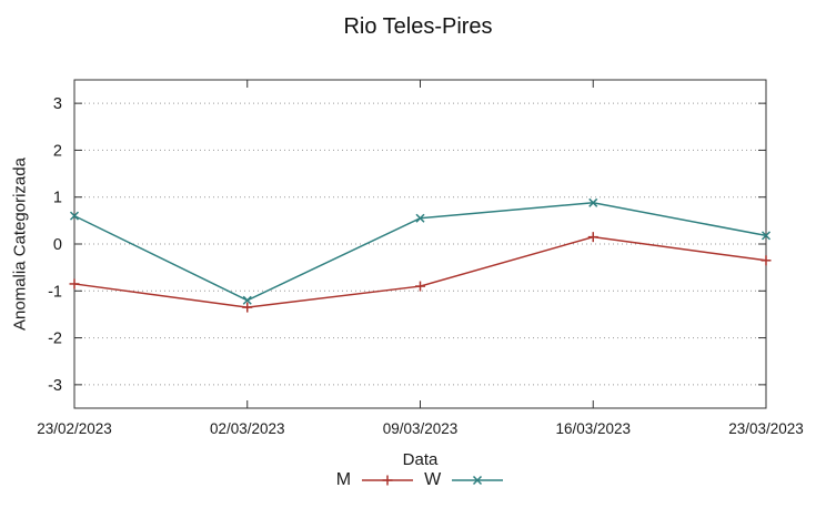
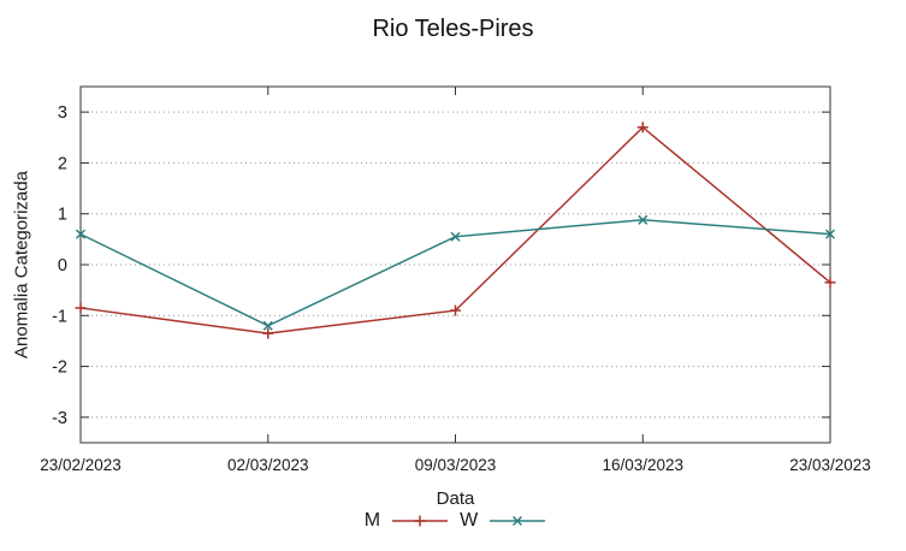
M/16/03/2023: 0.1 -> 2.7
W/23/03/2023: 0.2 -> 0.6
